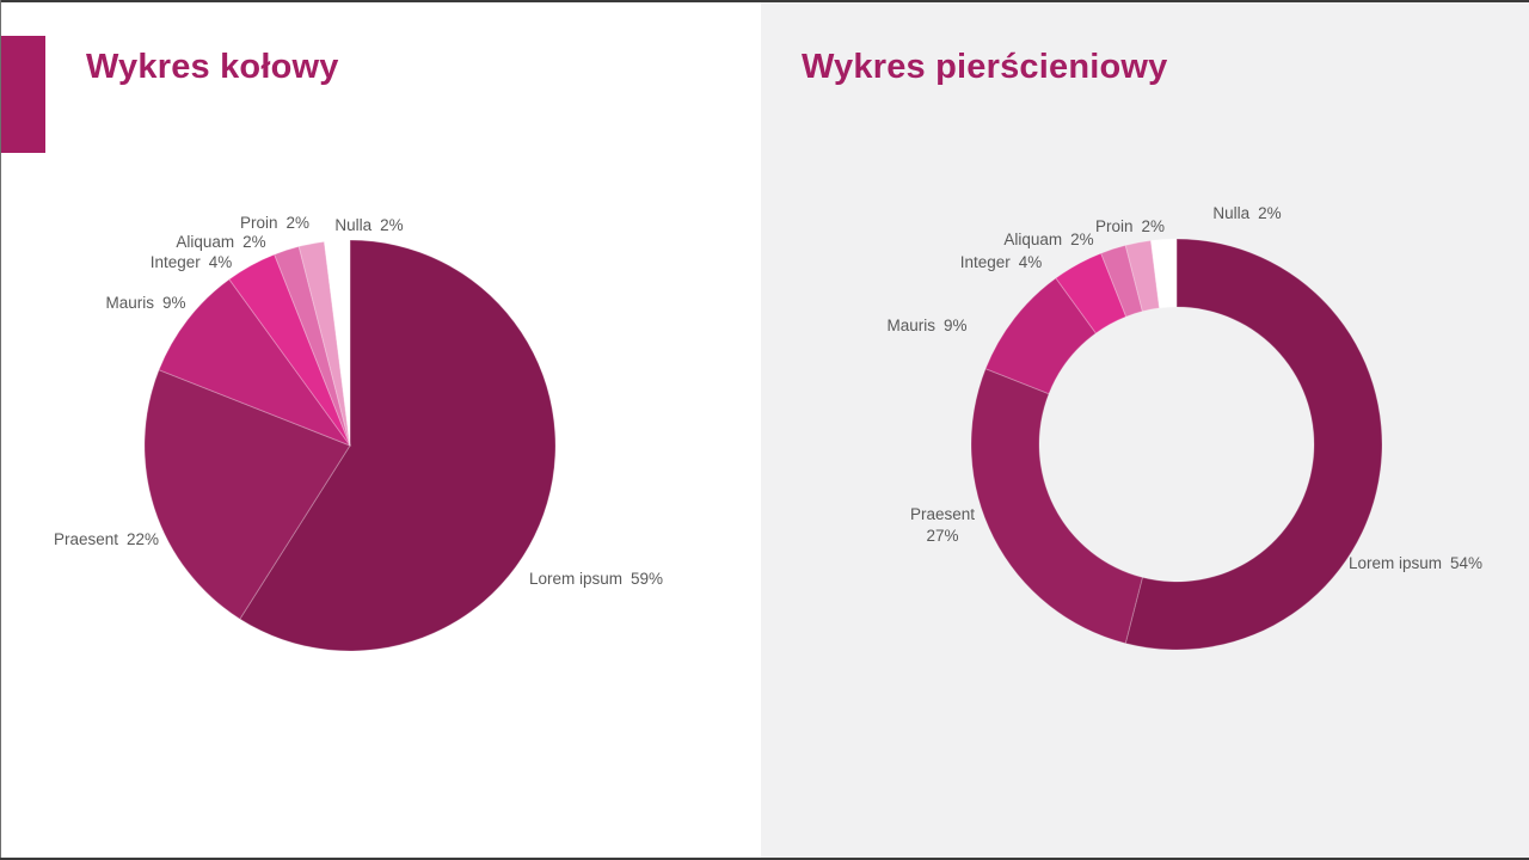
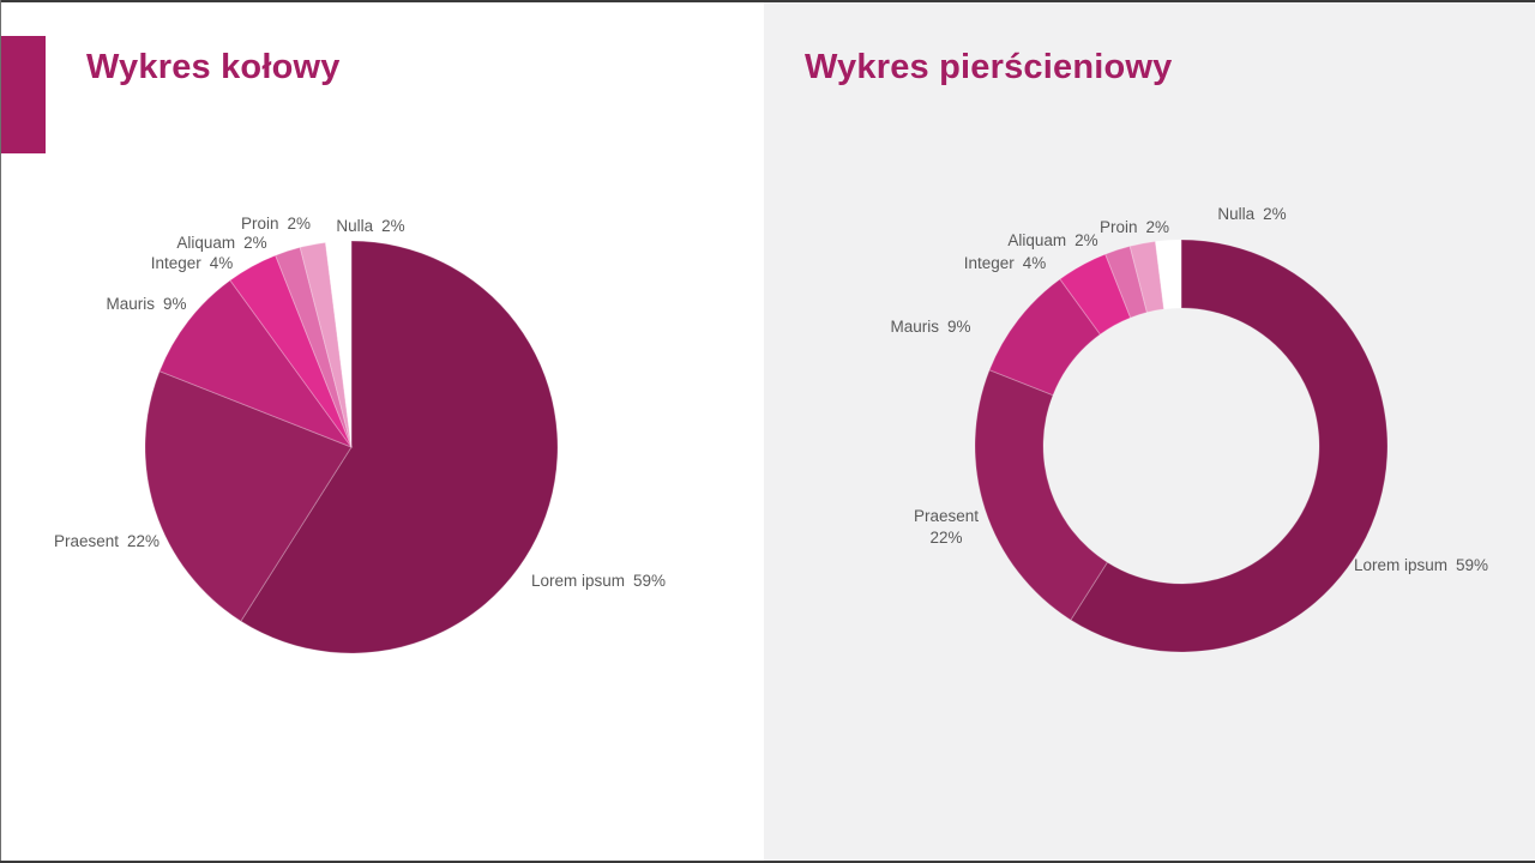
Wykres pierścieniowy/Lorem ipsum: 54% -> 59%
Wykres pierścieniowy/Praesent: 27% -> 22%
